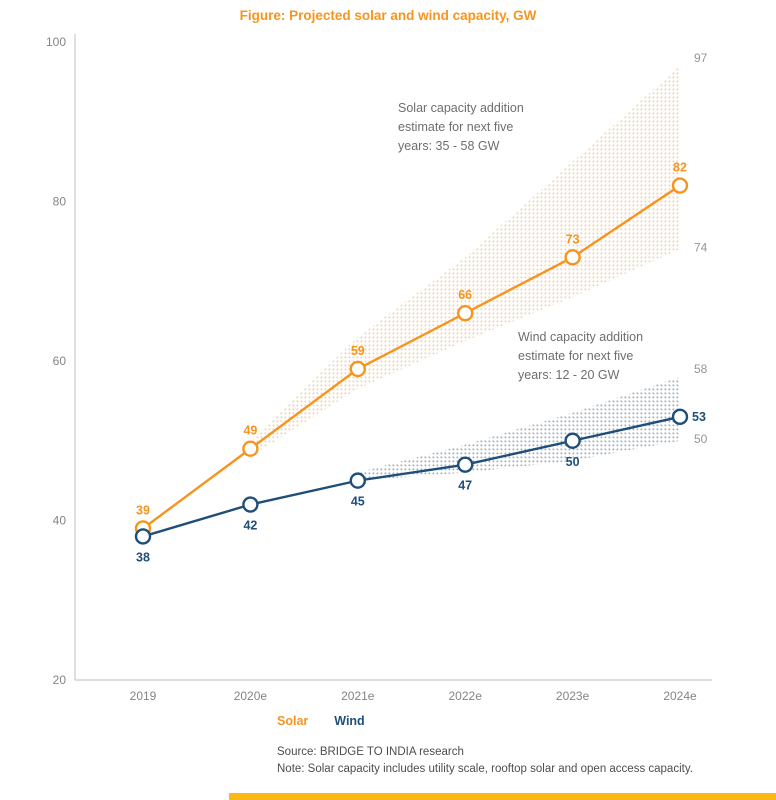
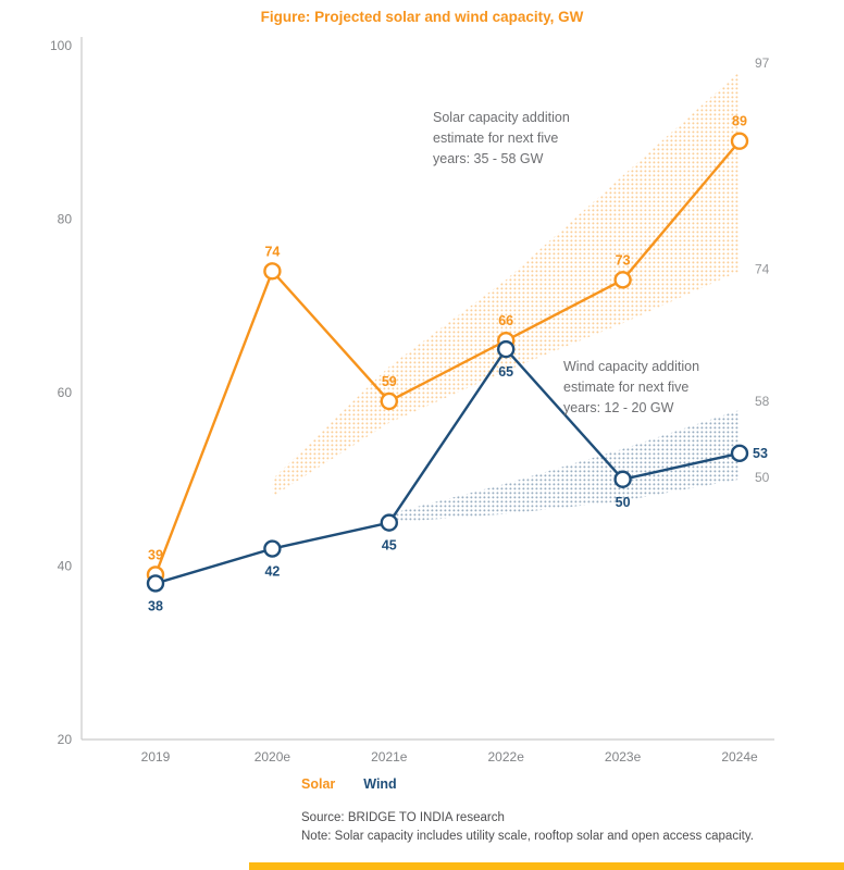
Solar/2020e: 49 -> 74
Wind/2022e: 47 -> 65
Solar/2024e: 82 -> 89
